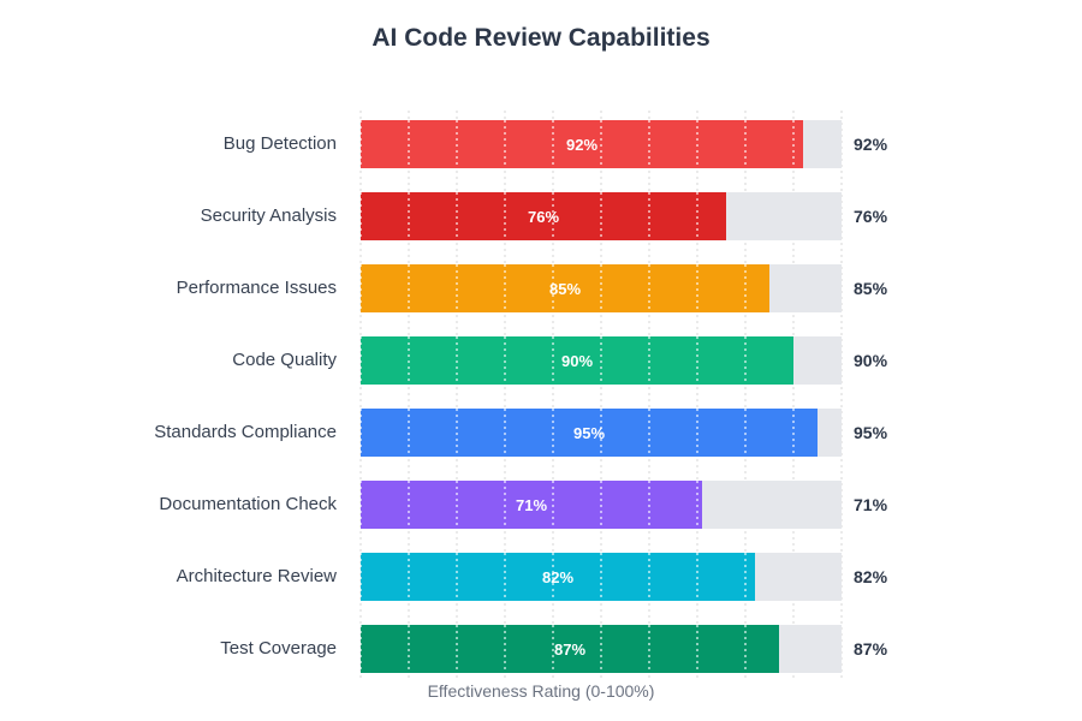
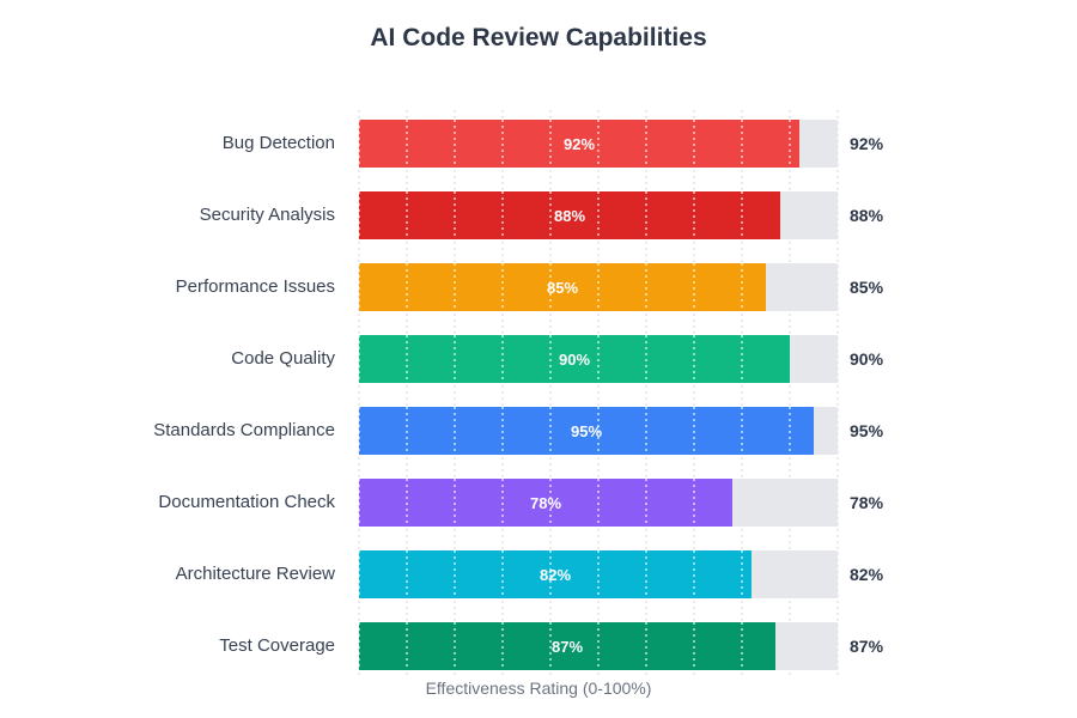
Security Analysis: 76% -> 88%
Documentation Check: 71% -> 78%
